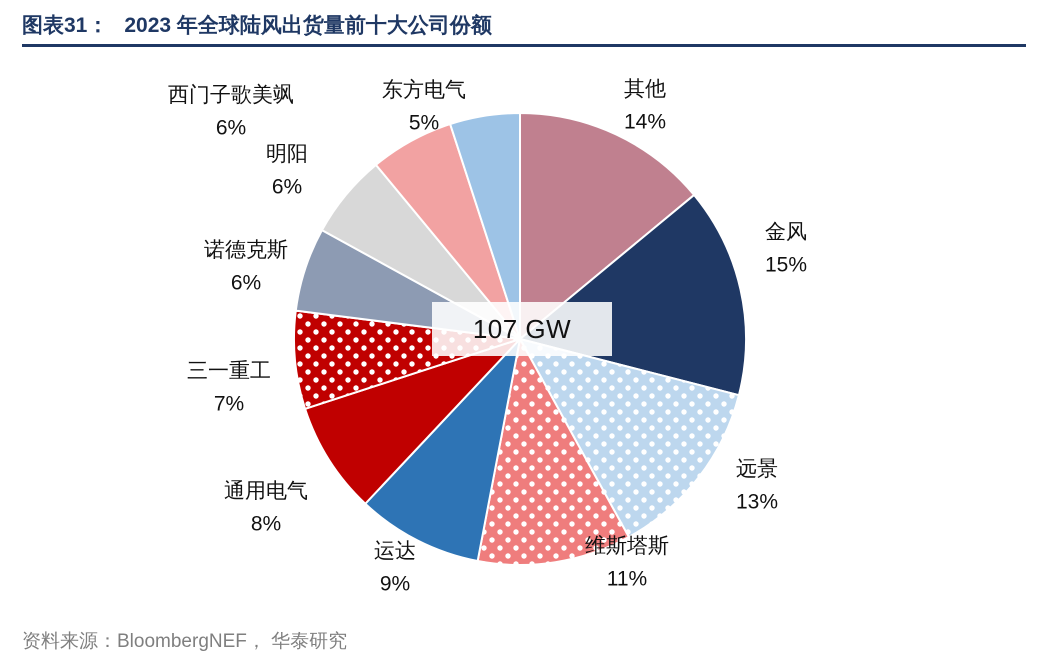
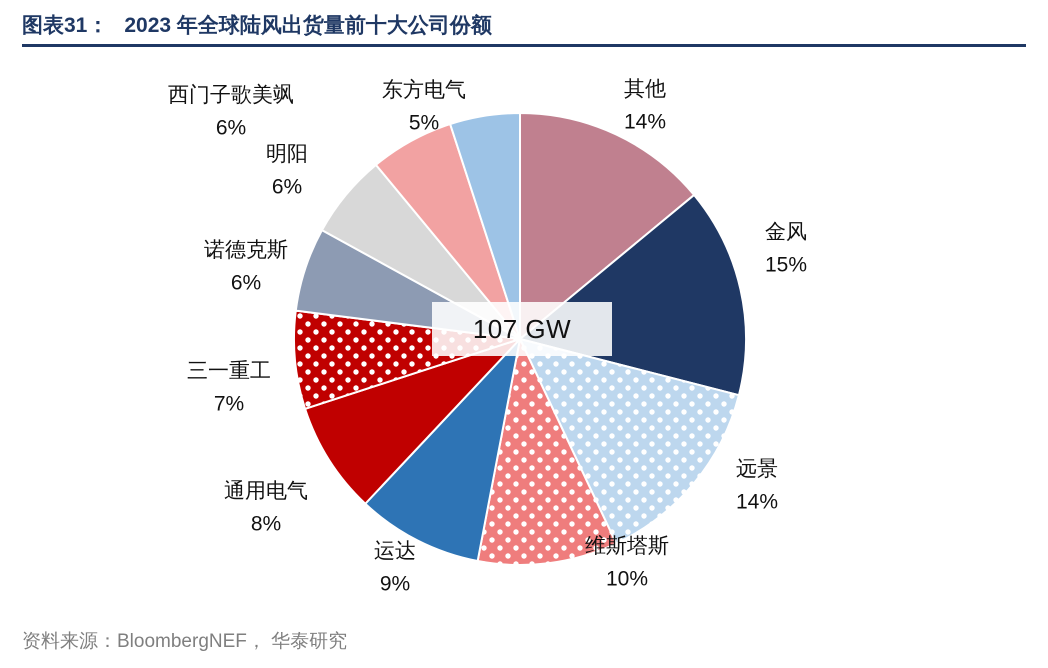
远景: 13% -> 14%
维斯塔斯: 11% -> 10%
